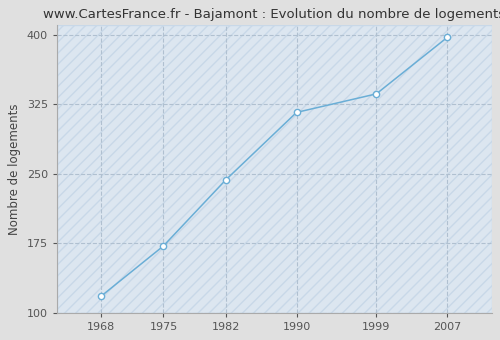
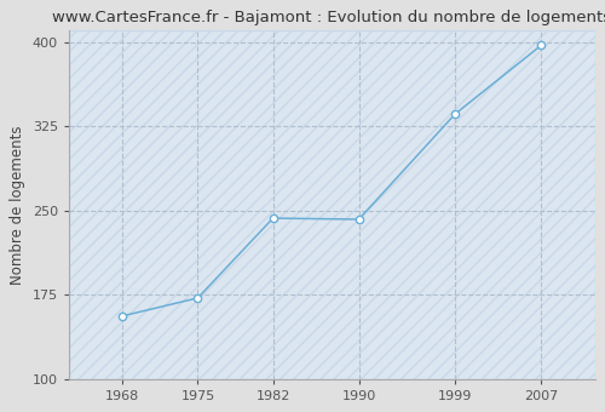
1968: 118 -> 156
1990: 316 -> 242
